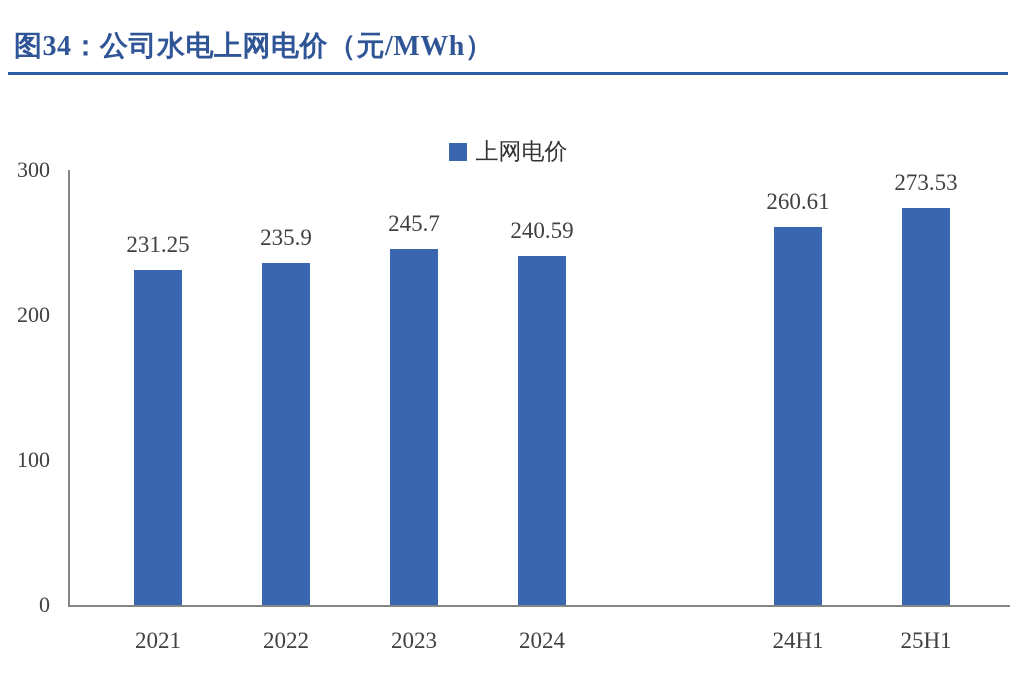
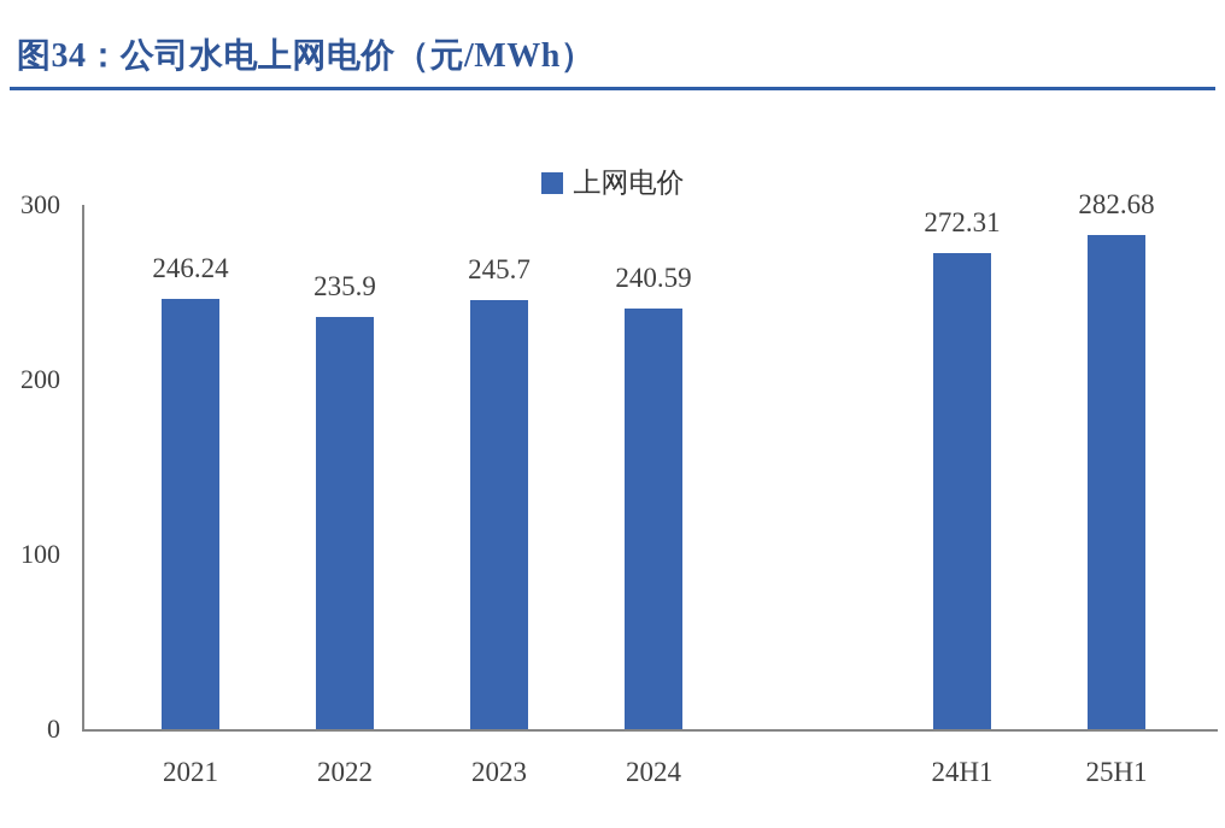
2021: 231.25 -> 246.24
24H1: 260.61 -> 272.31
25H1: 273.53 -> 282.68
